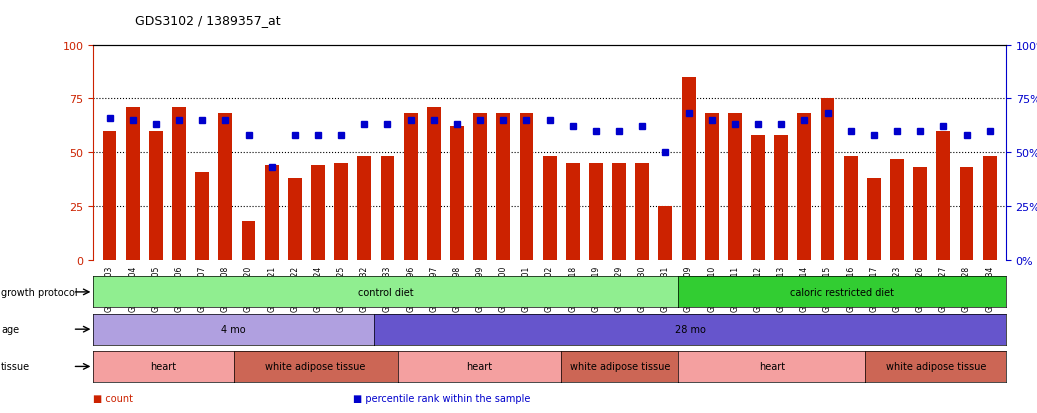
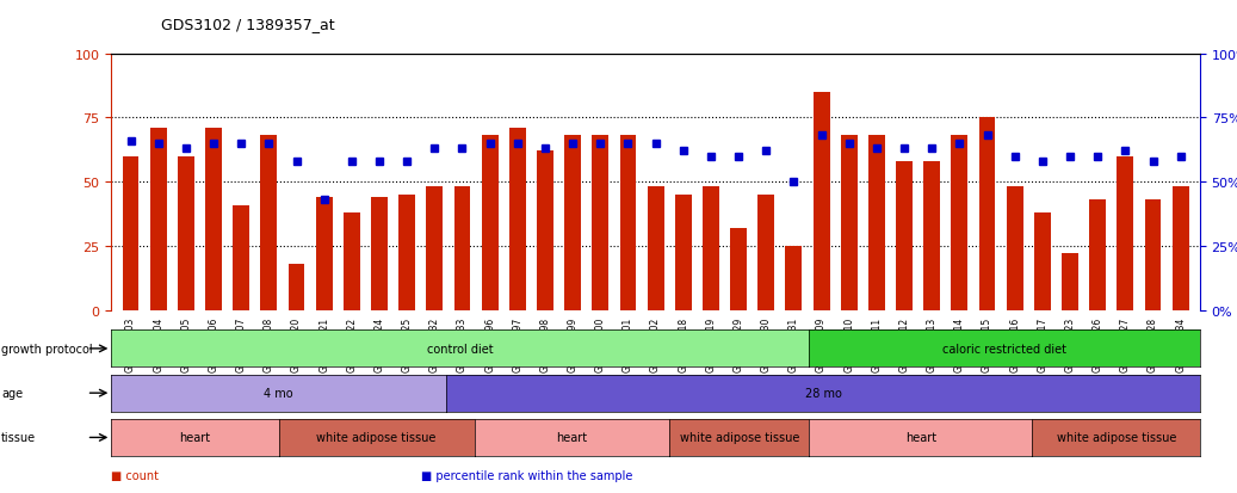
GSM154919: 45 -> 48
GSM154929: 45 -> 32
GSM154923: 47 -> 22
